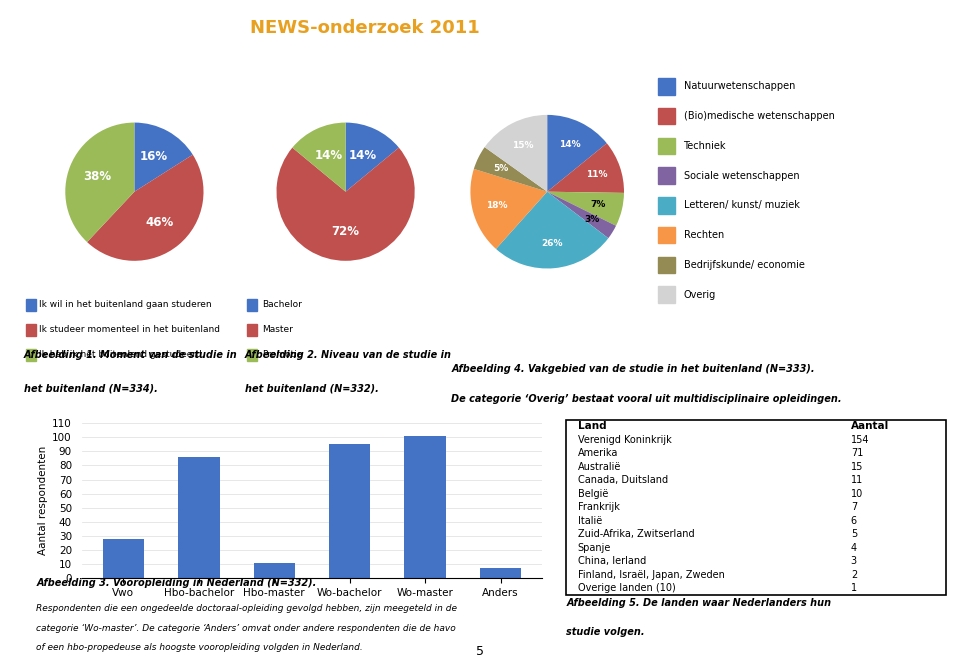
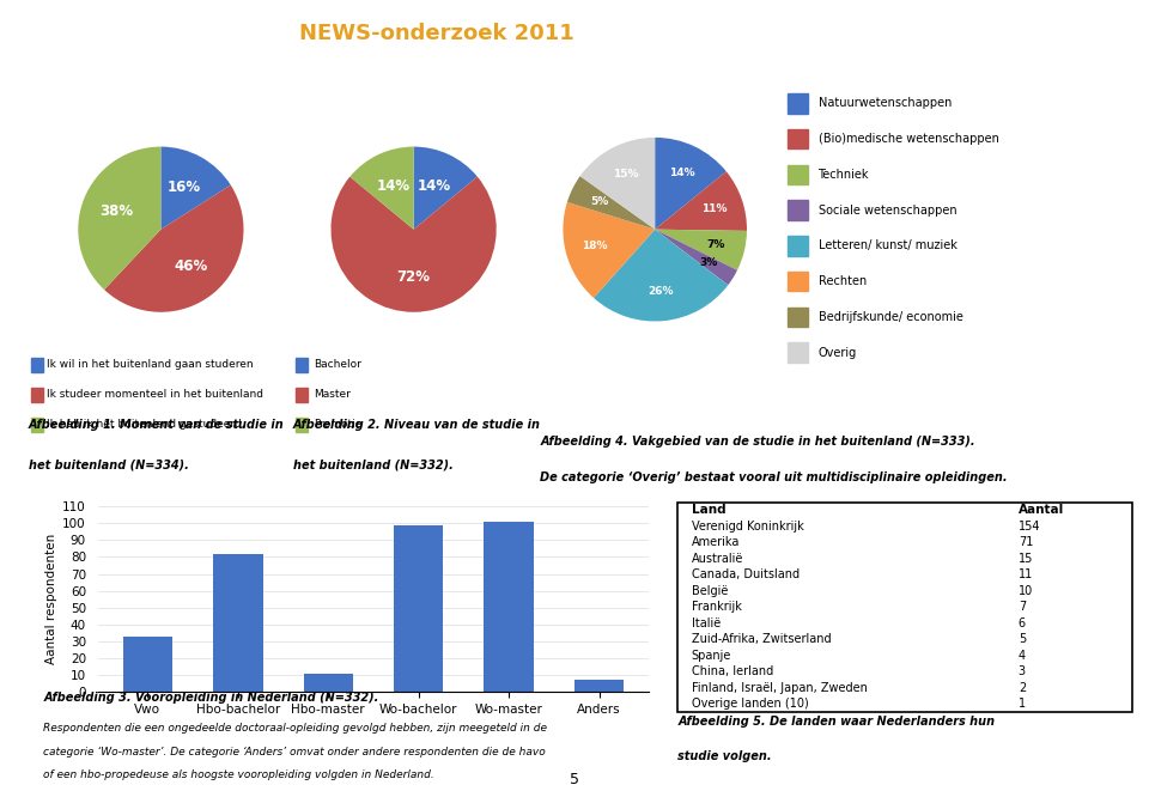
Vwo: 28 -> 33
Hbo-bachelor: 86 -> 82
Wo-bachelor: 95 -> 99
